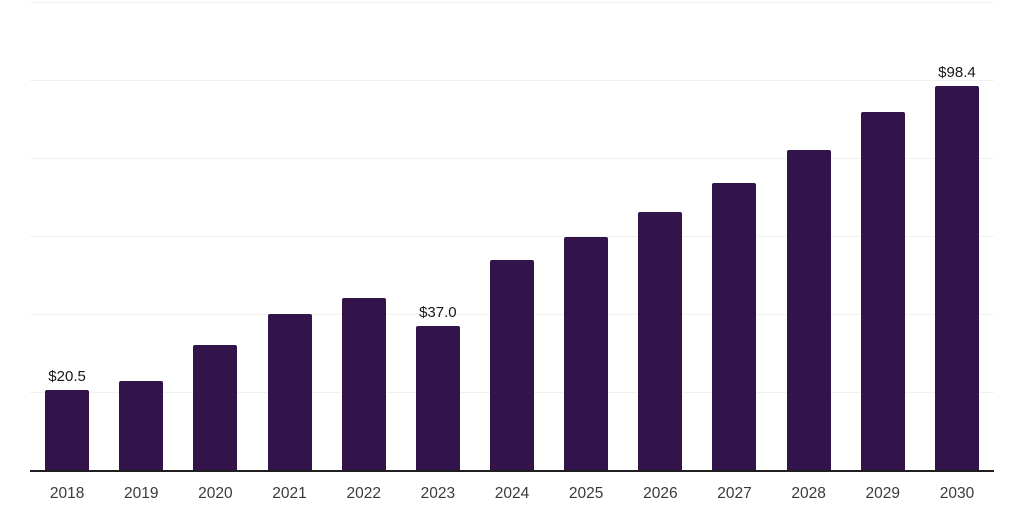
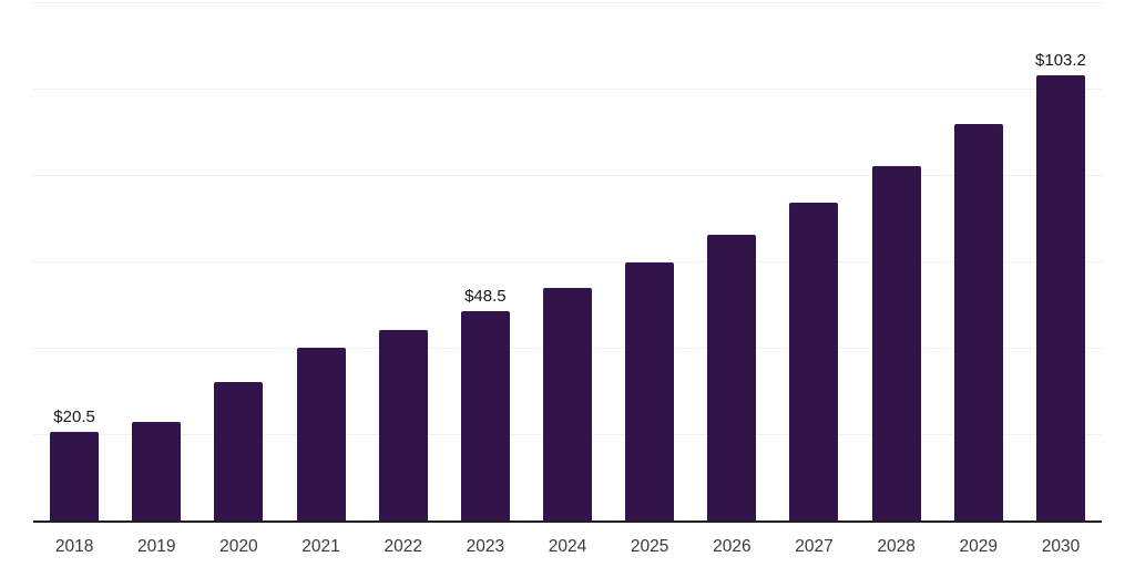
2023: $37.0 -> $48.5
2030: $98.4 -> $103.2
